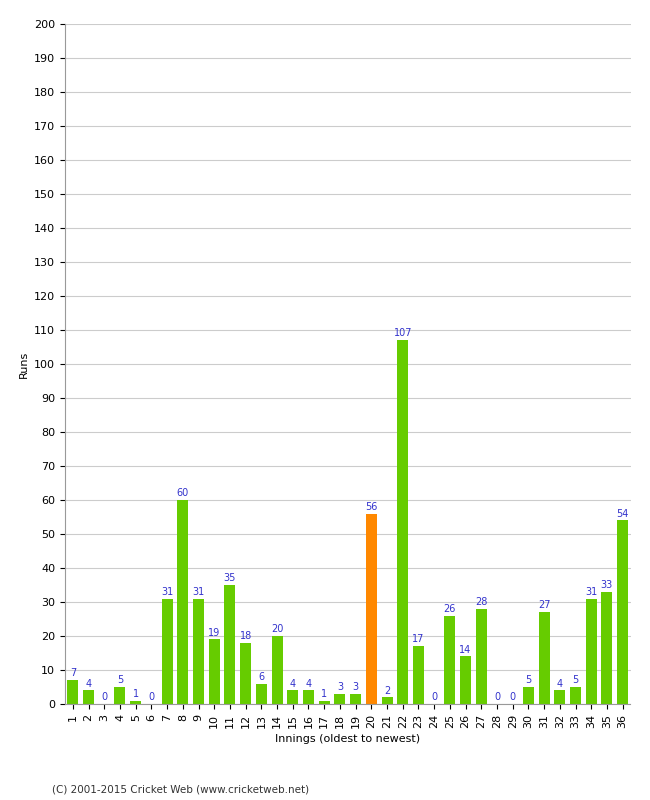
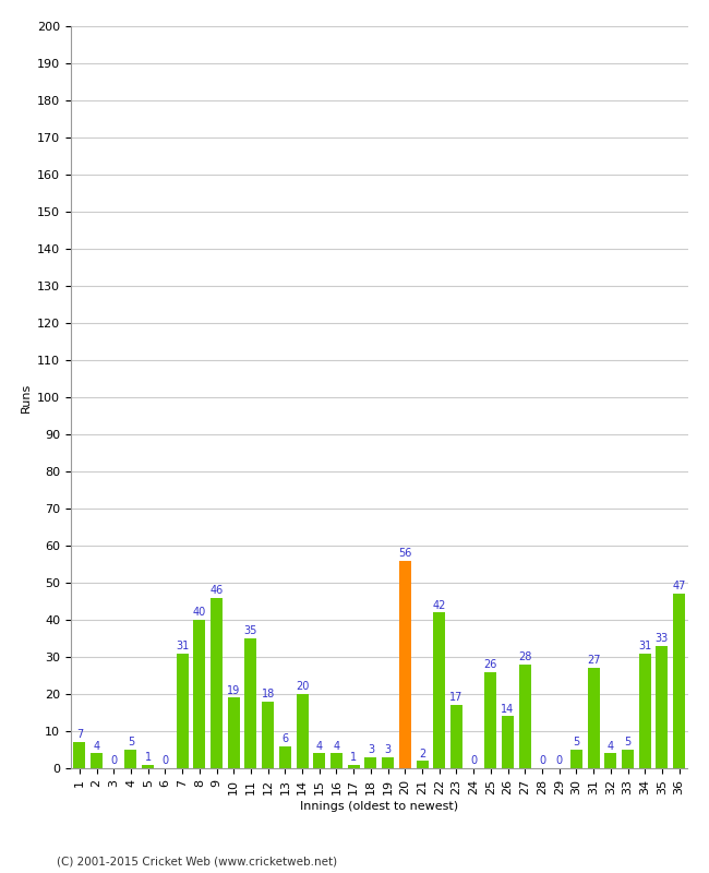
8: 60 -> 40
9: 31 -> 46
22: 107 -> 42
36: 54 -> 47
